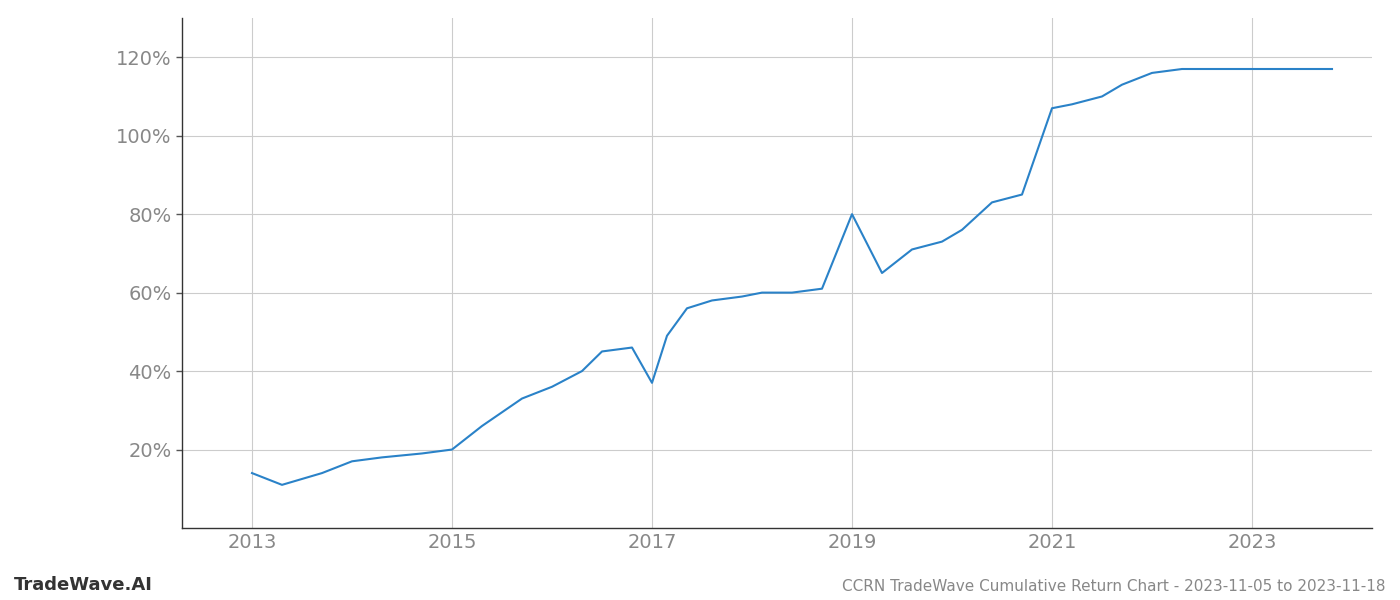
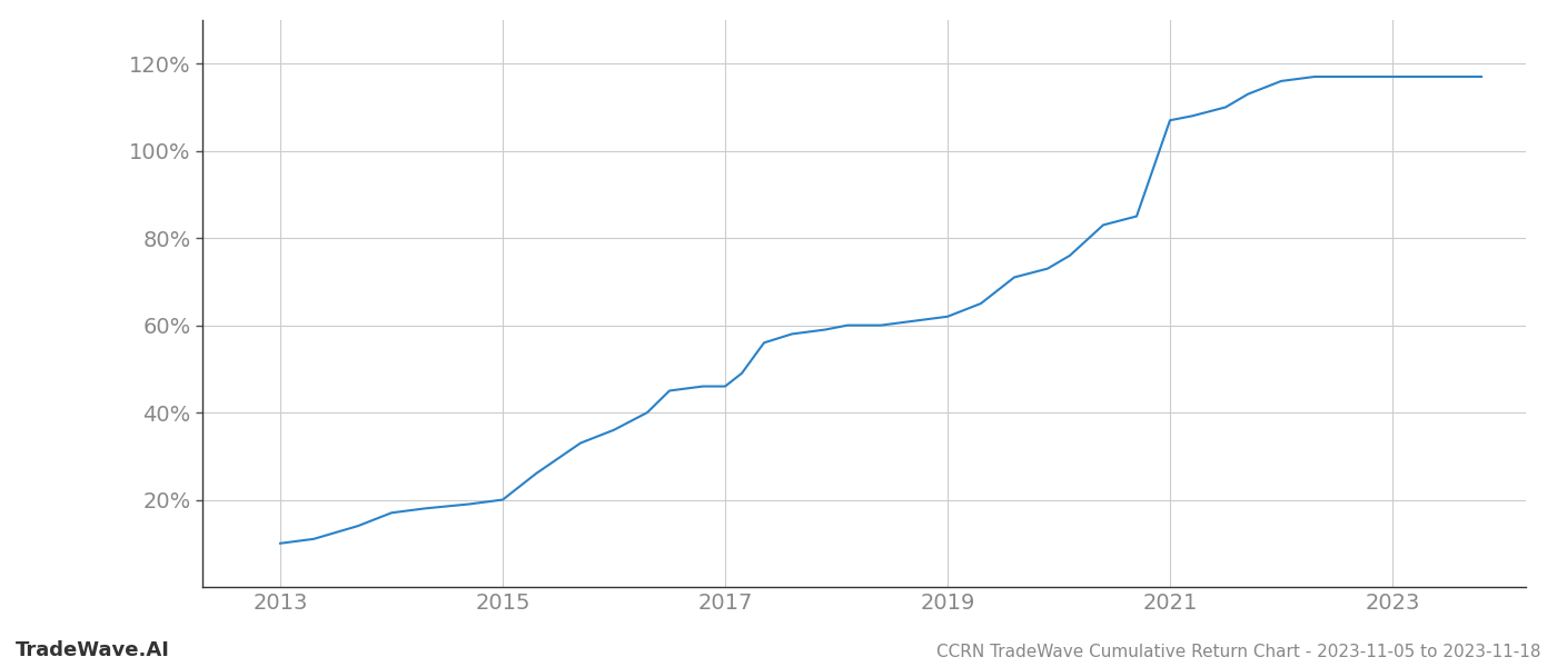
2013: 14% -> 10%
2017: 37% -> 46%
2019: 80% -> 62%
